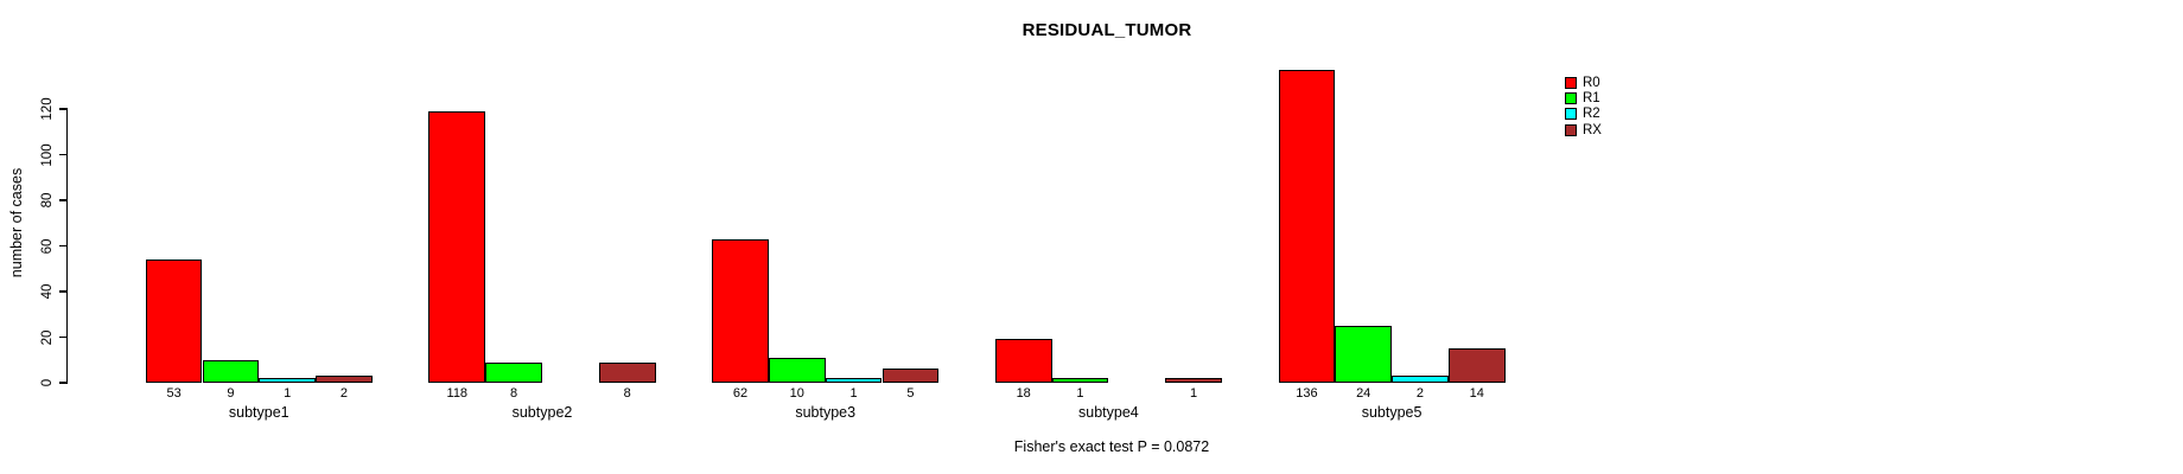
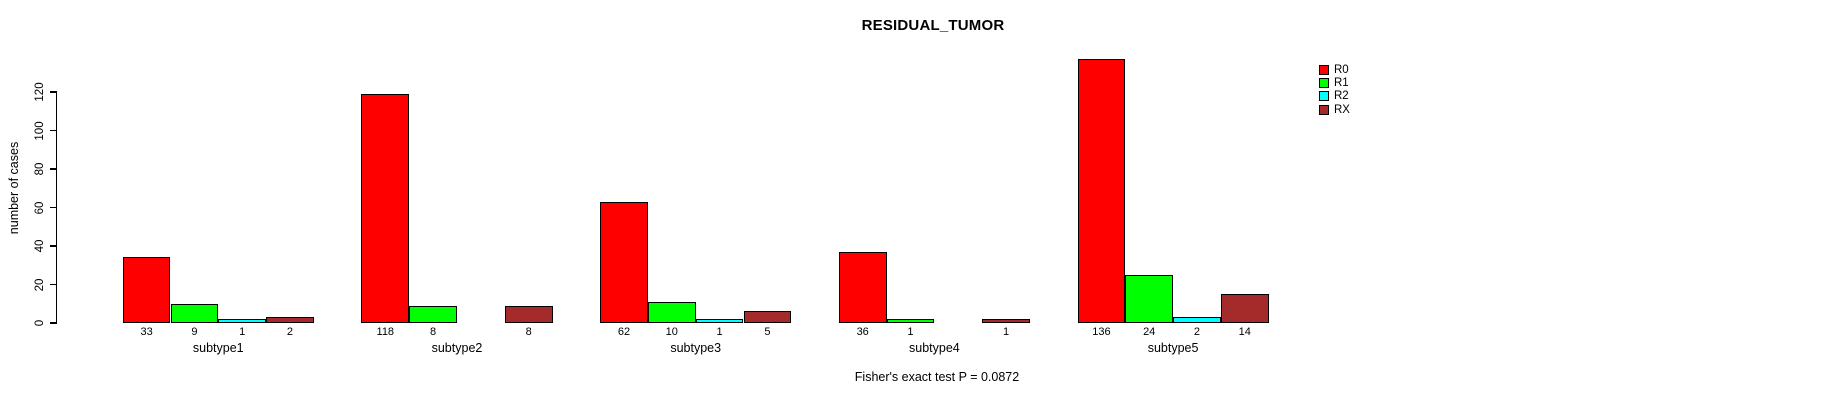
R0/subtype1: 53 -> 33
R0/subtype4: 18 -> 36
